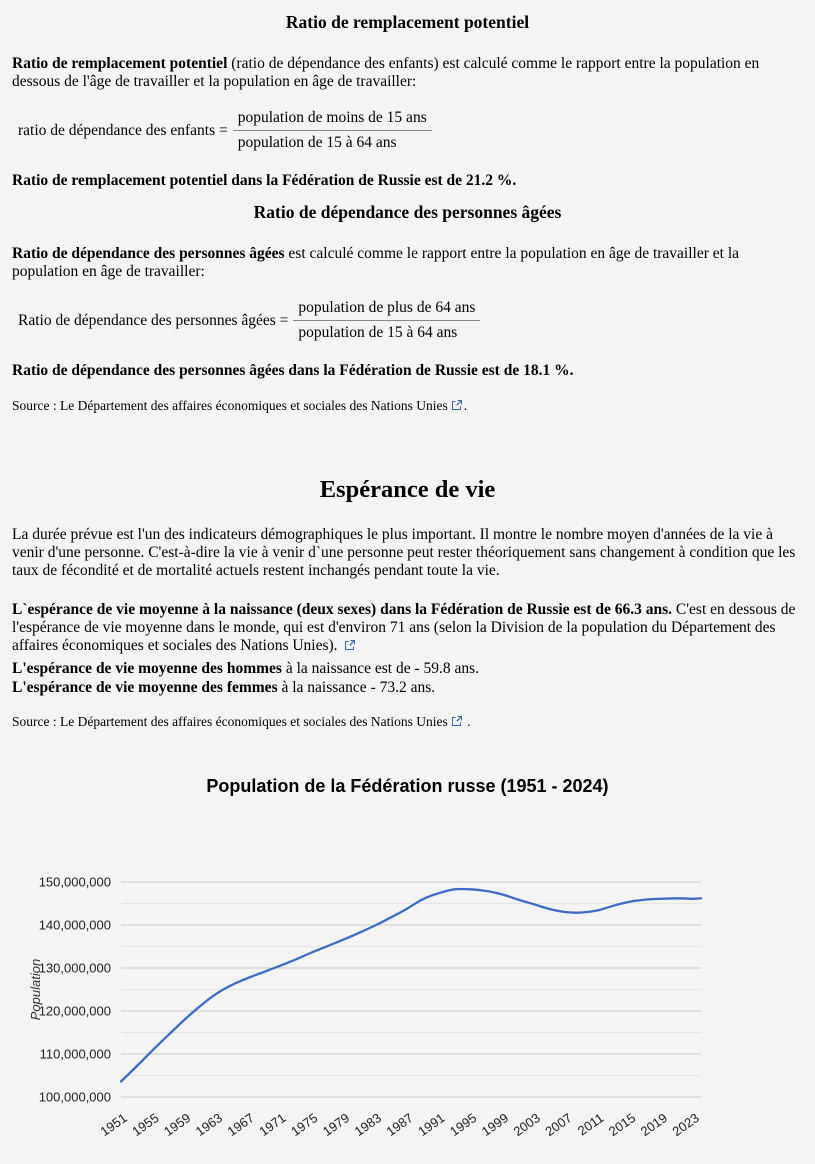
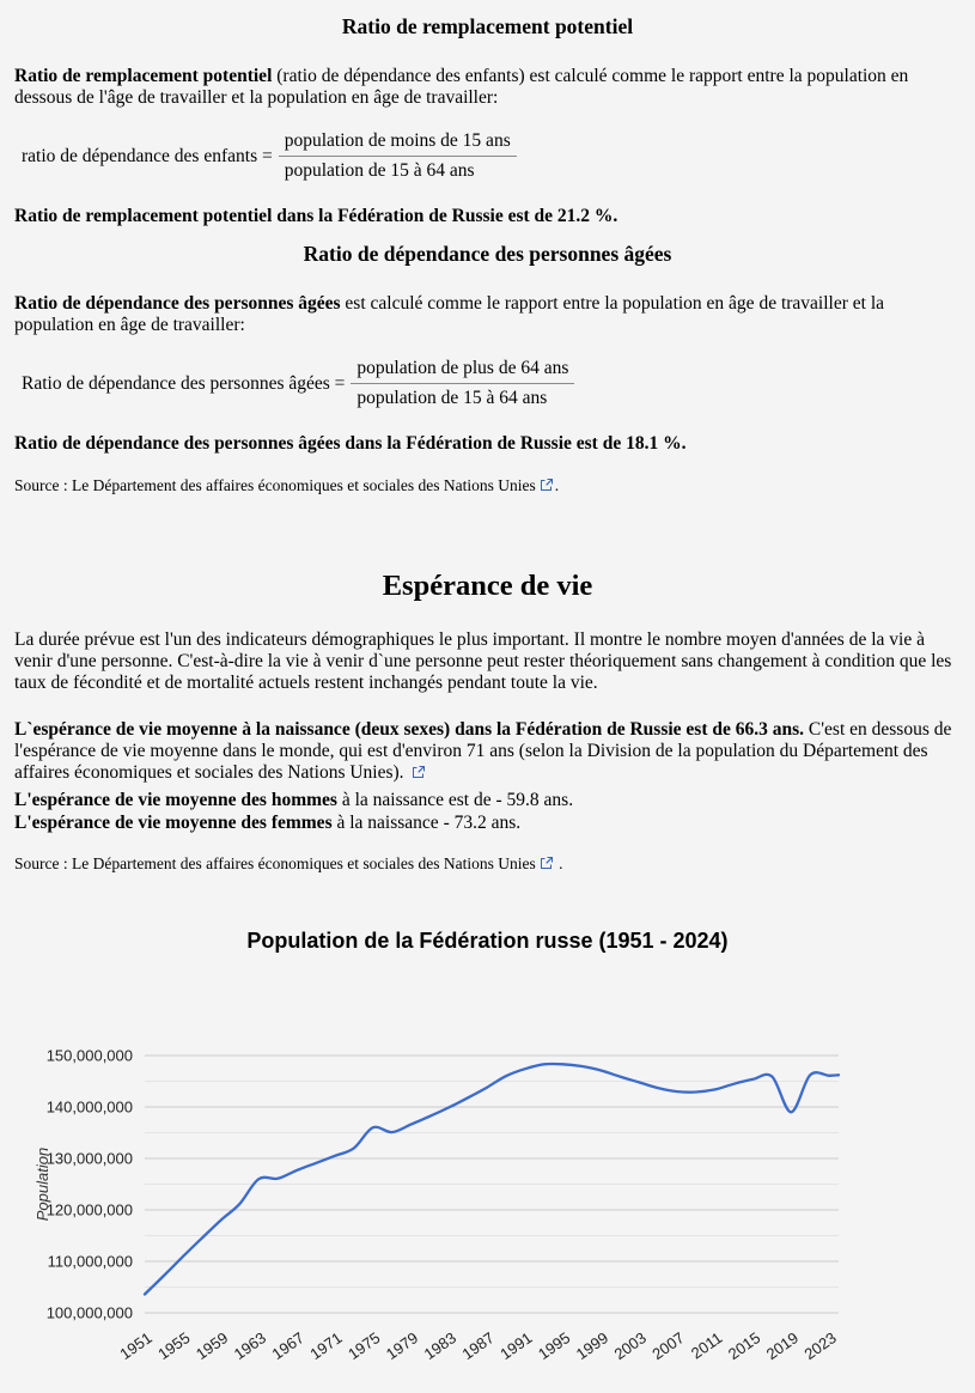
1963: 124000000 -> 126000000
1975: 134000000 -> 136000000
2019: 146000000 -> 139000000
